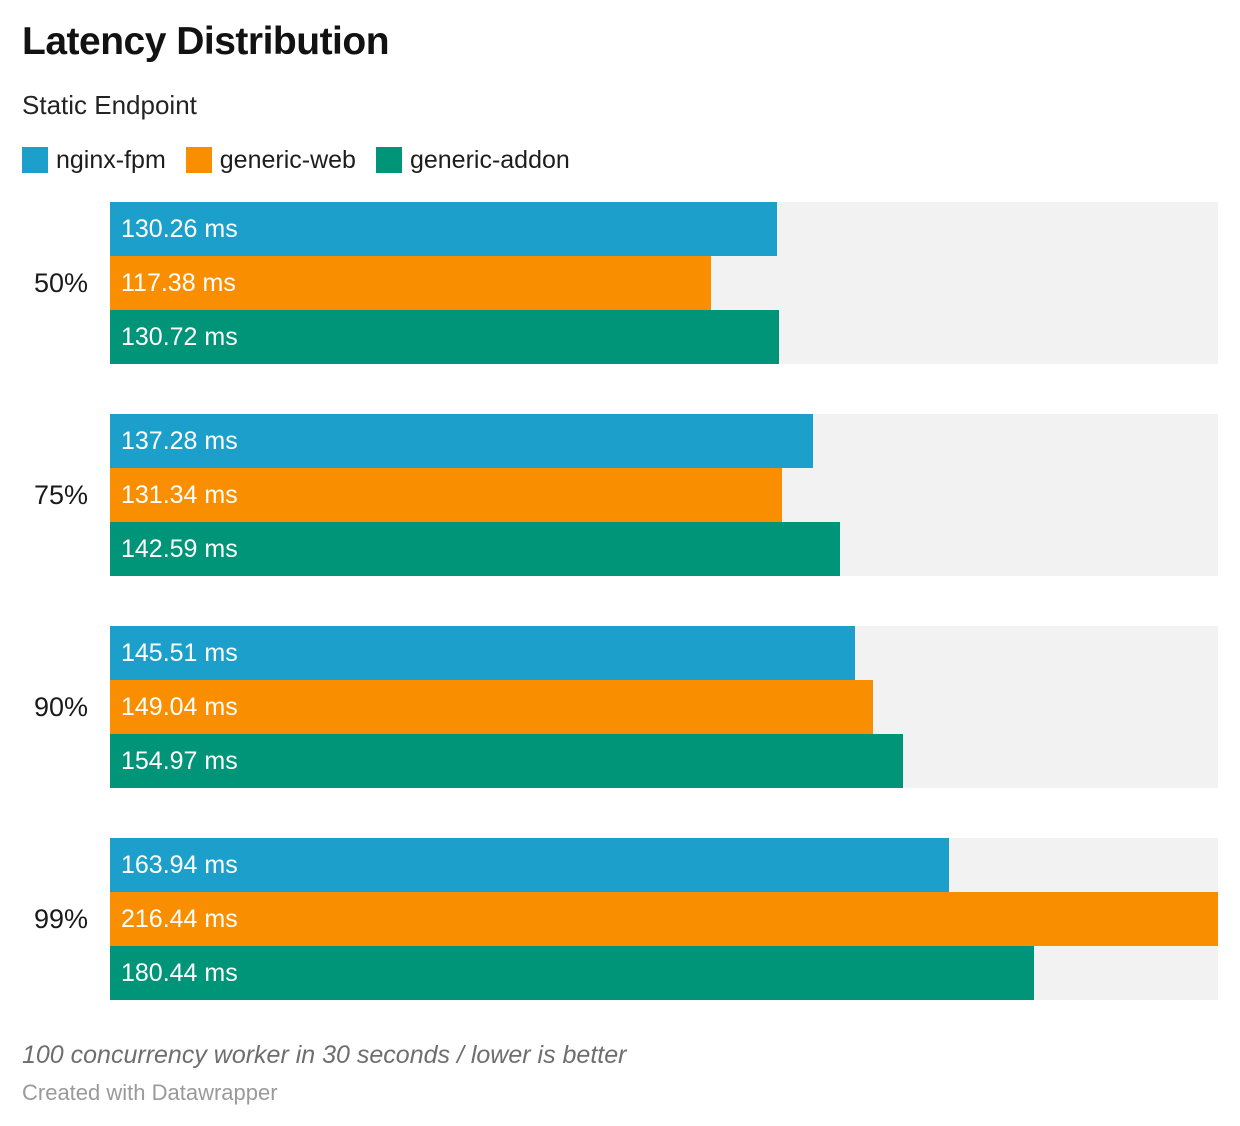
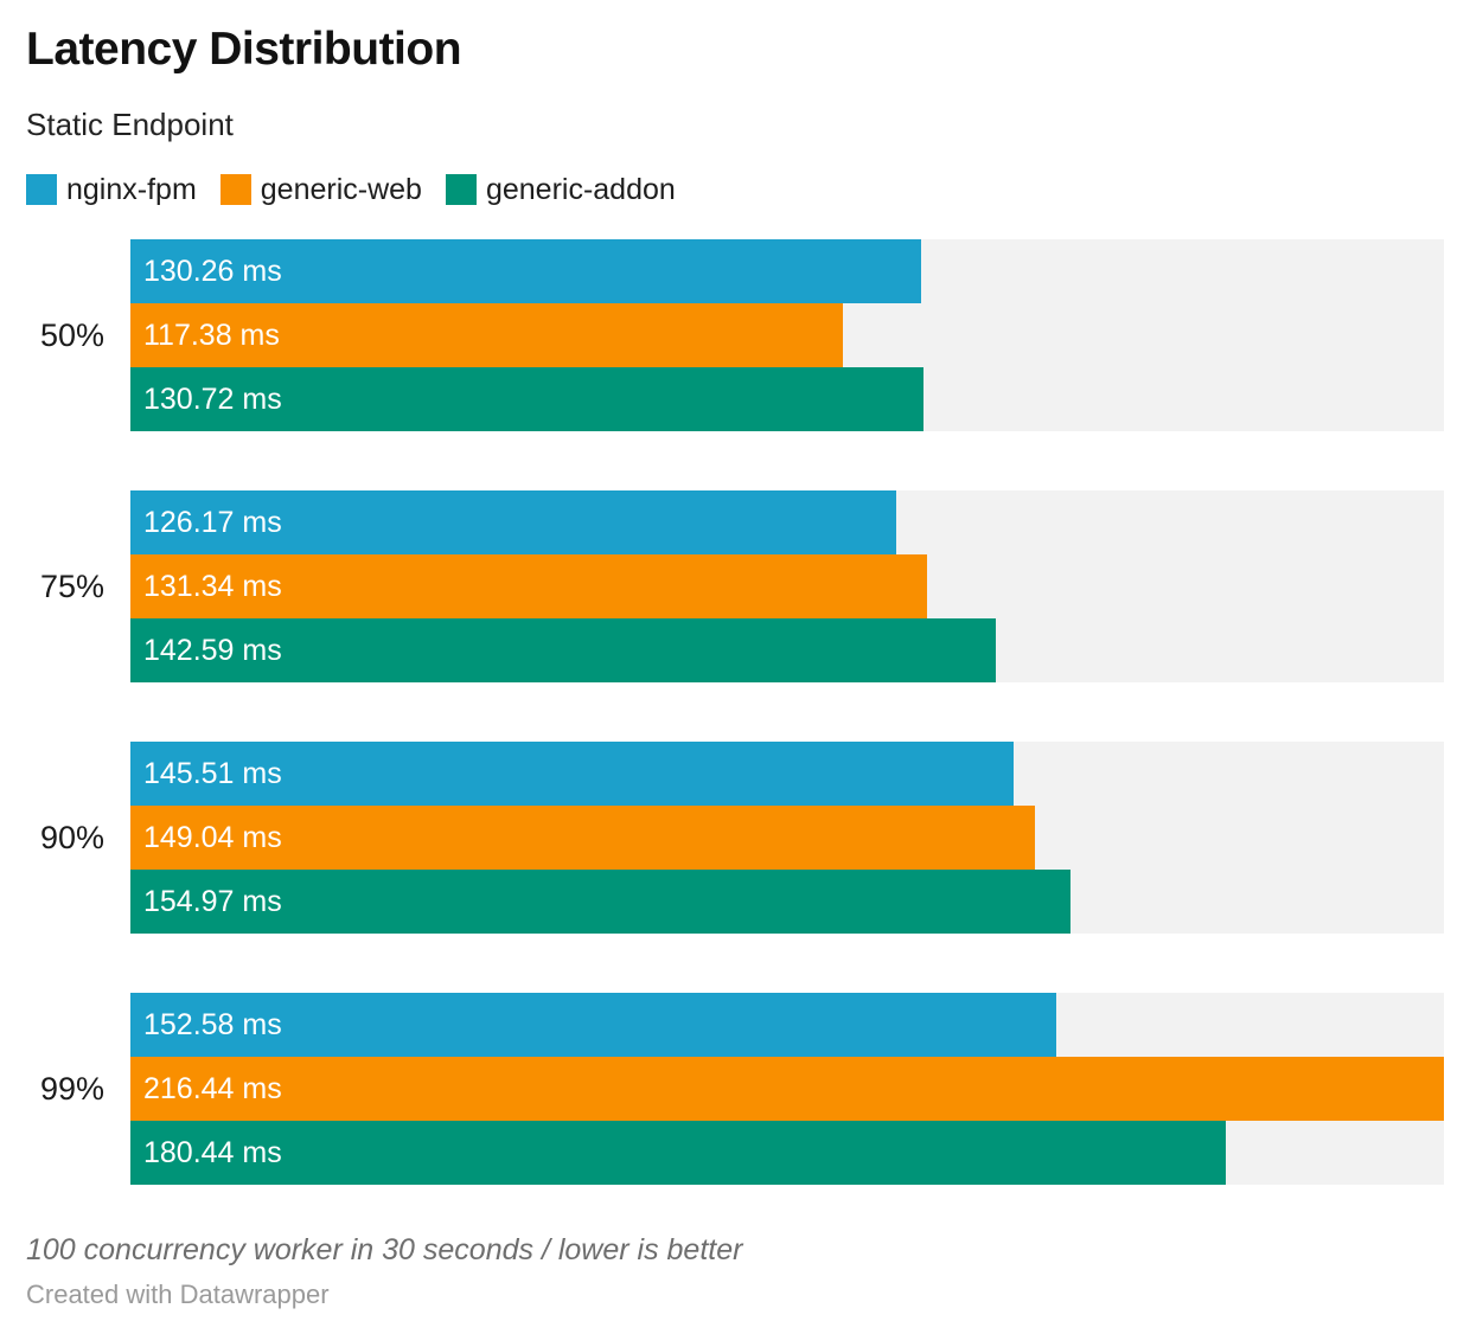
nginx-fpm/75%: 137.28 -> 126.17
nginx-fpm/99%: 163.94 -> 152.58
